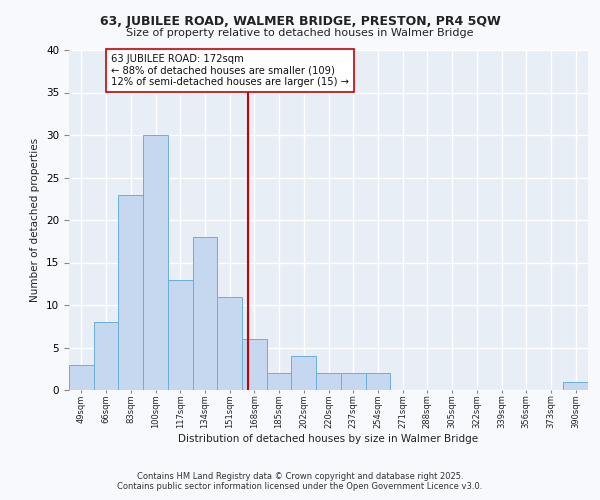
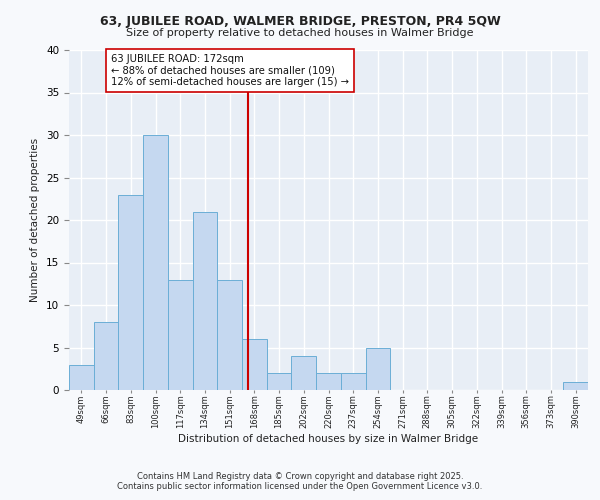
134sqm: 18 -> 21
151sqm: 11 -> 13
254sqm: 2 -> 5
